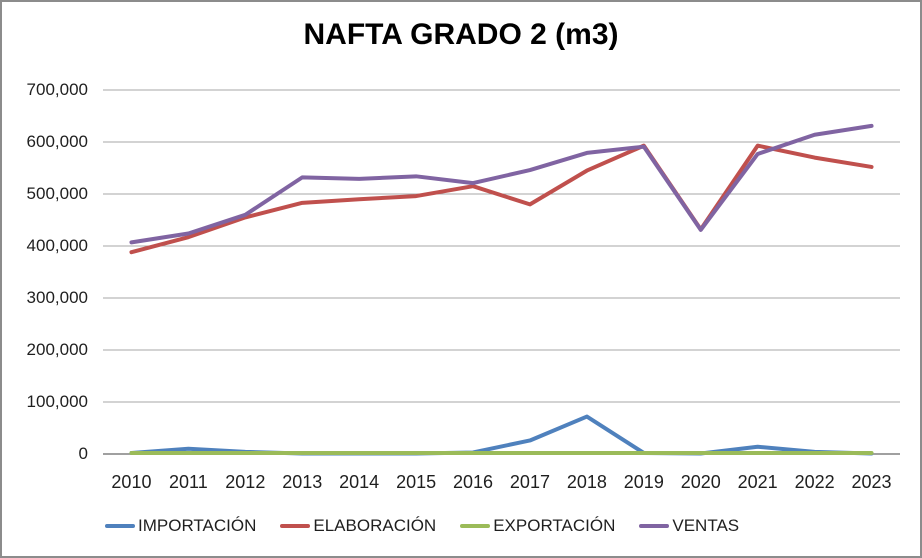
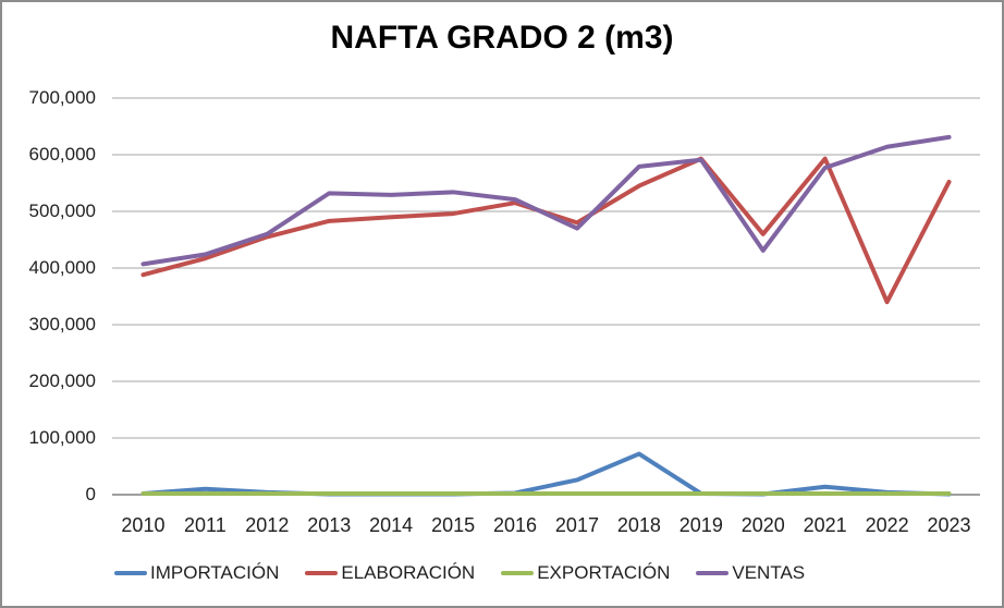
VENTAS/2017: 550000 -> 470000
ELABORACIÓN/2020: 430000 -> 460000
ELABORACIÓN/2022: 570000 -> 340000
